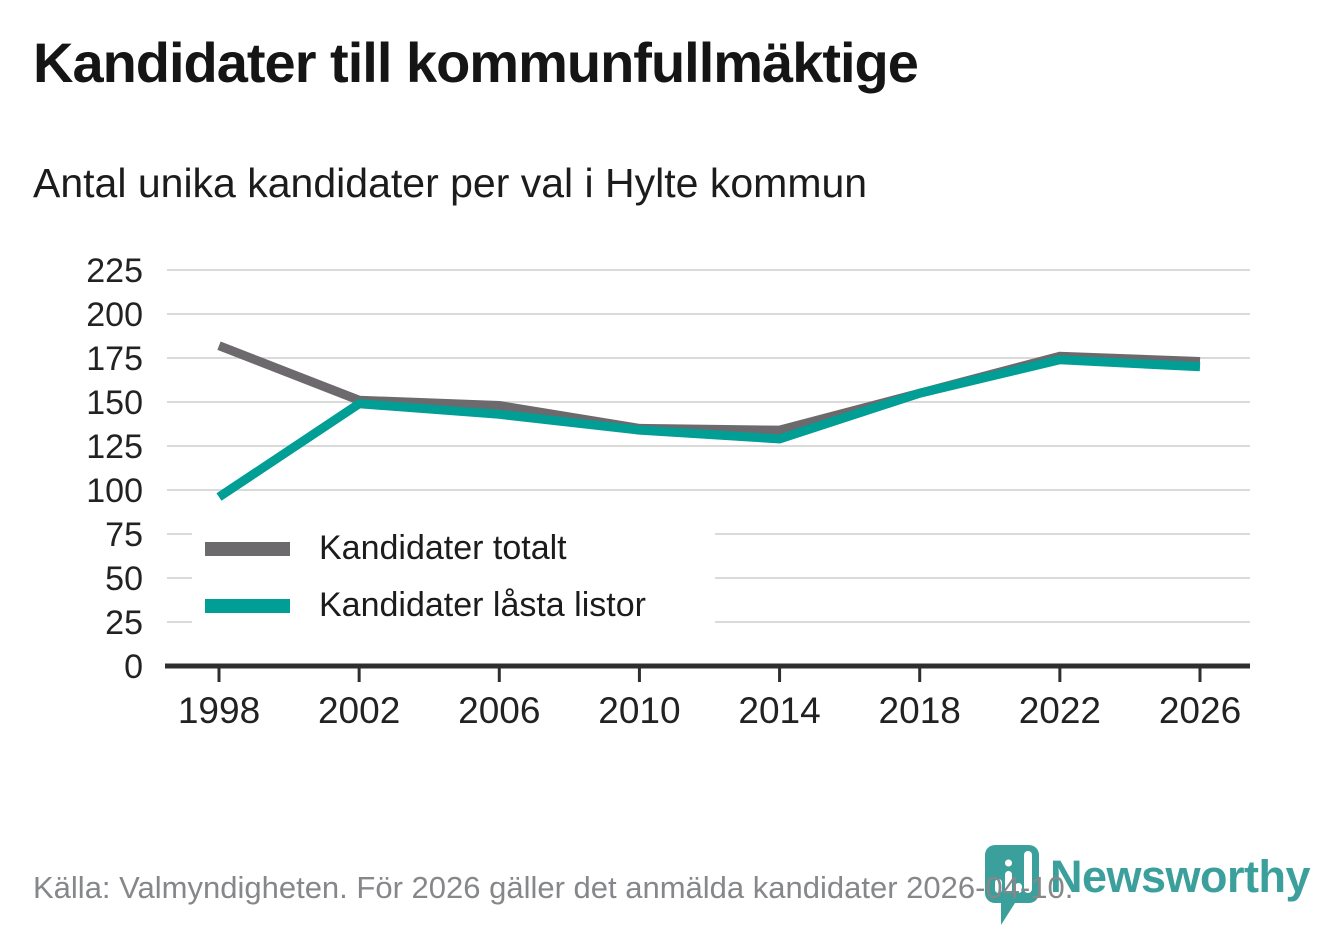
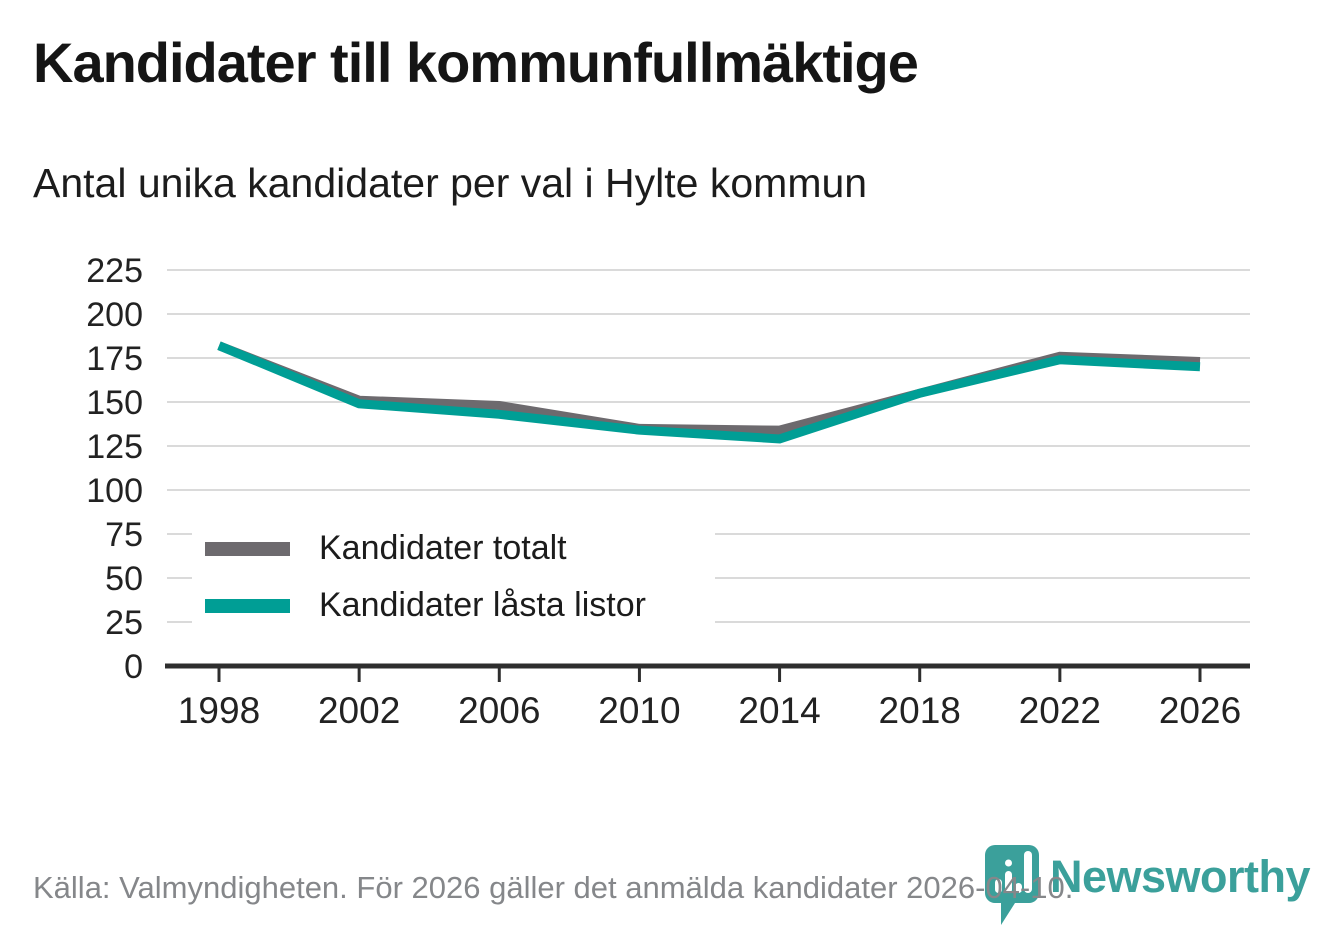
Kandidater låsta listor/1998: 96 -> 182
